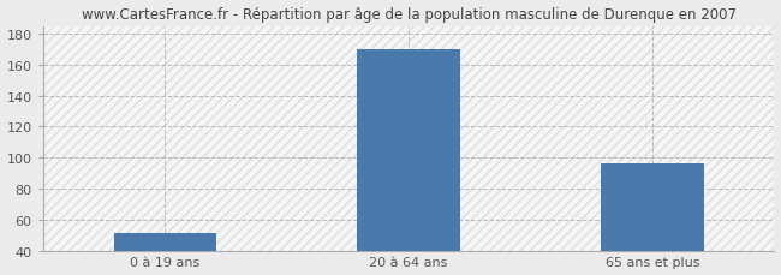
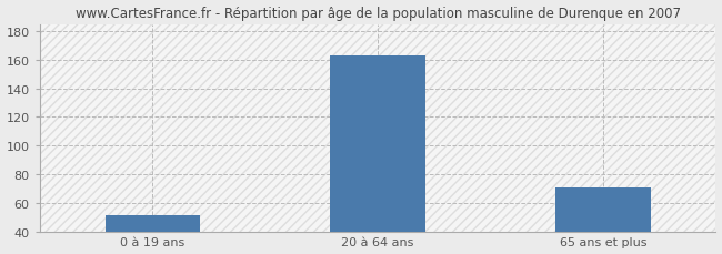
20 à 64 ans: 170 -> 163
65 ans et plus: 96 -> 71
